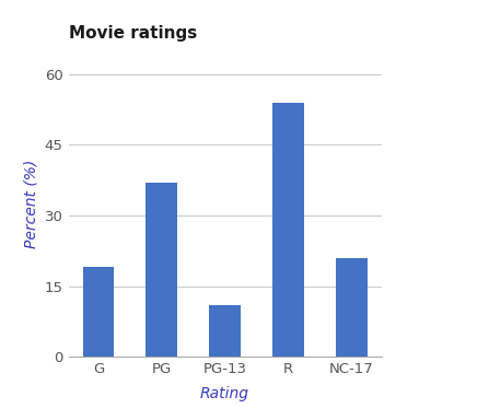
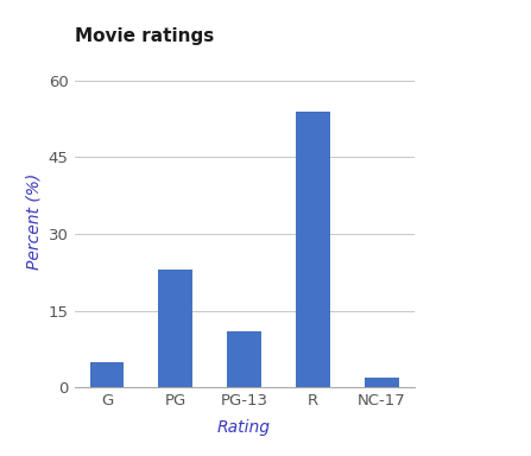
G: 19 -> 5
PG: 37 -> 23
NC-17: 21 -> 2
